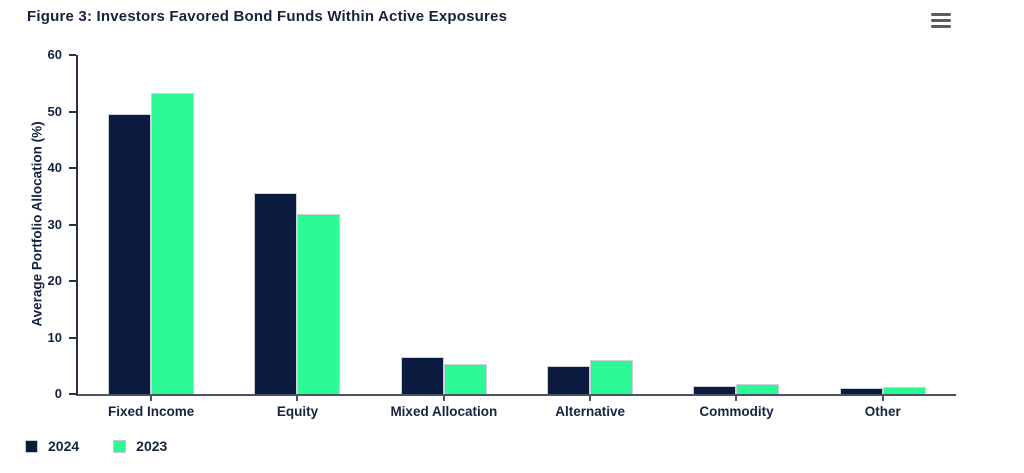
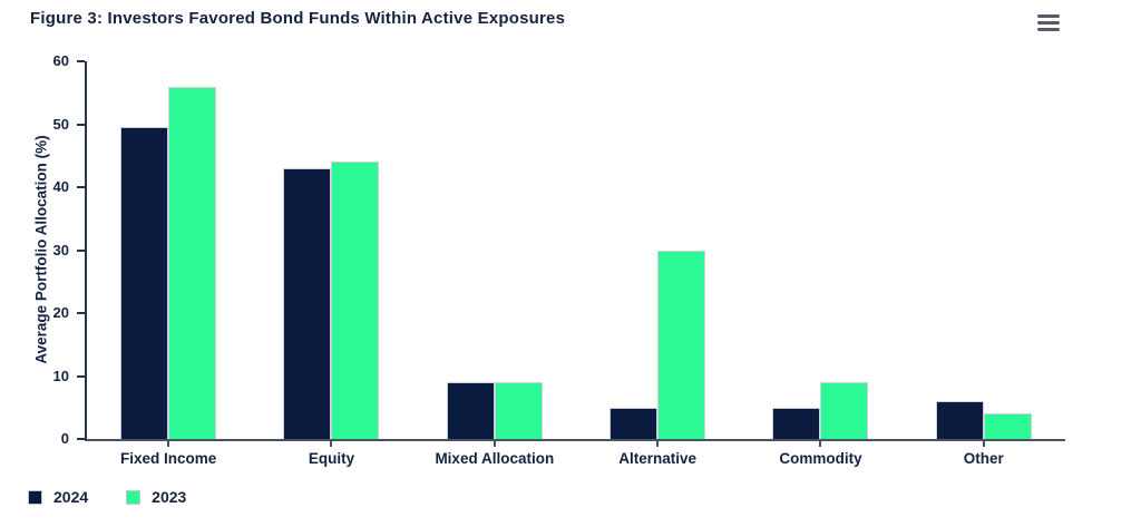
2023/Fixed Income: 53 -> 56
2024/Equity: 36 -> 43
2023/Equity: 32 -> 44
2024/Mixed Allocation: 7 -> 9
2023/Mixed Allocation: 5 -> 9
2023/Alternative: 6 -> 30
2024/Commodity: 2 -> 5
2023/Commodity: 2 -> 9
2024/Other: 1 -> 6
2023/Other: 1 -> 4
